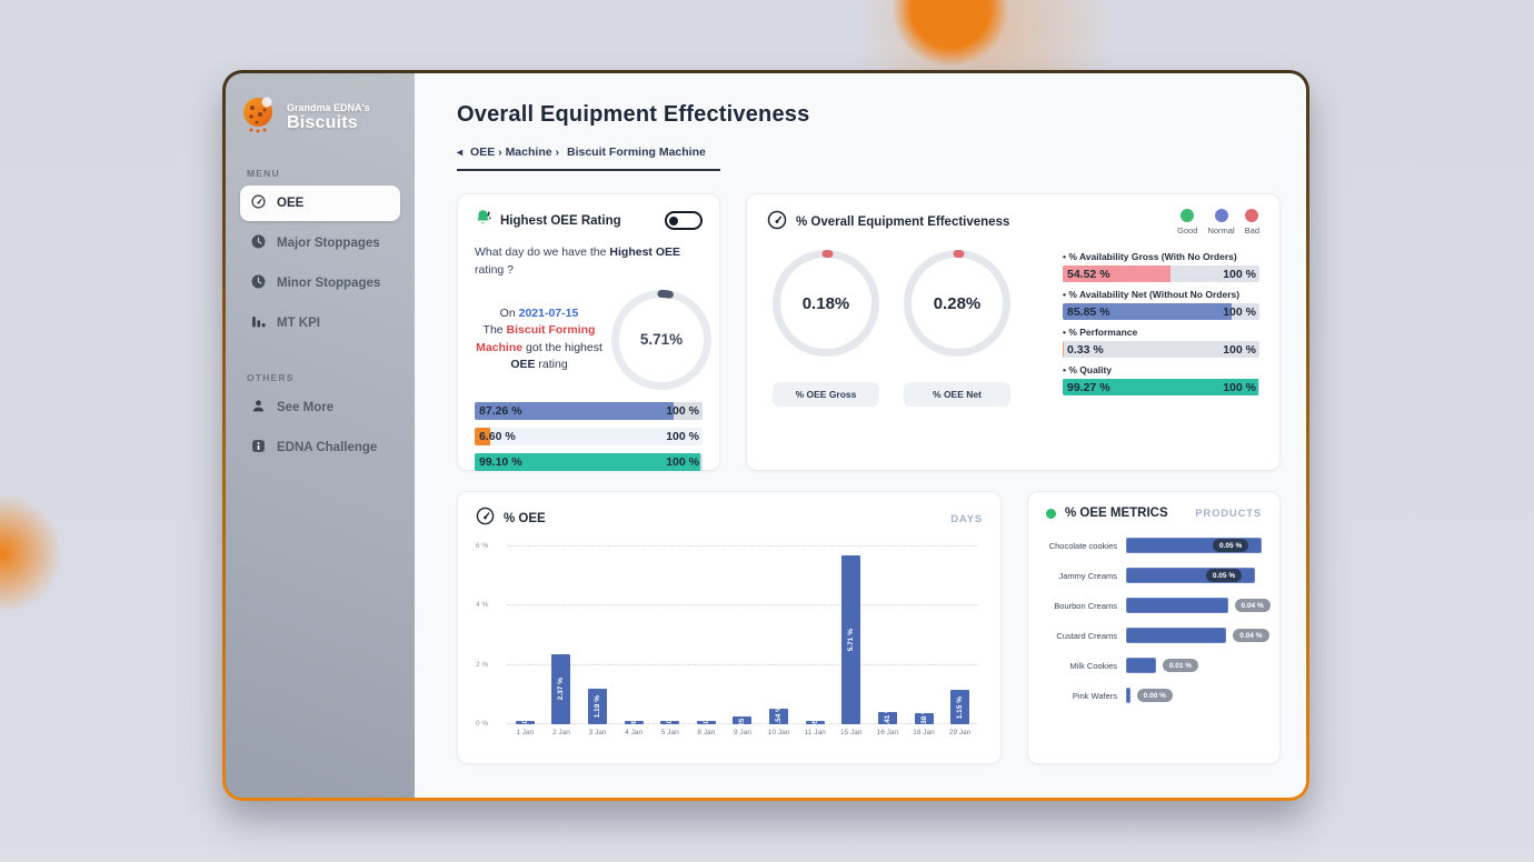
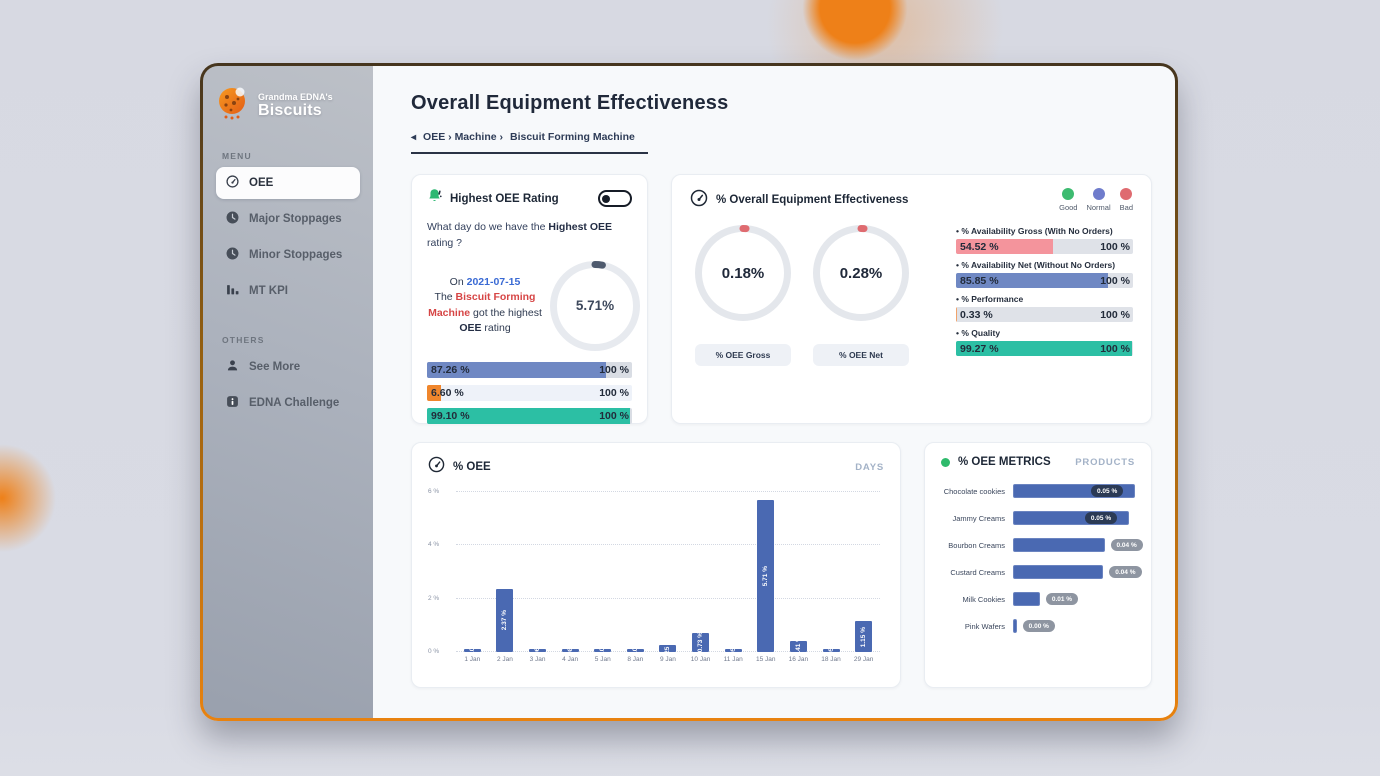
% OEE/3 Jan: 1.19 -> 0.06
% OEE/10 Jan: 0.54 -> 0.73
% OEE/18 Jan: 0.38 -> 0.05
